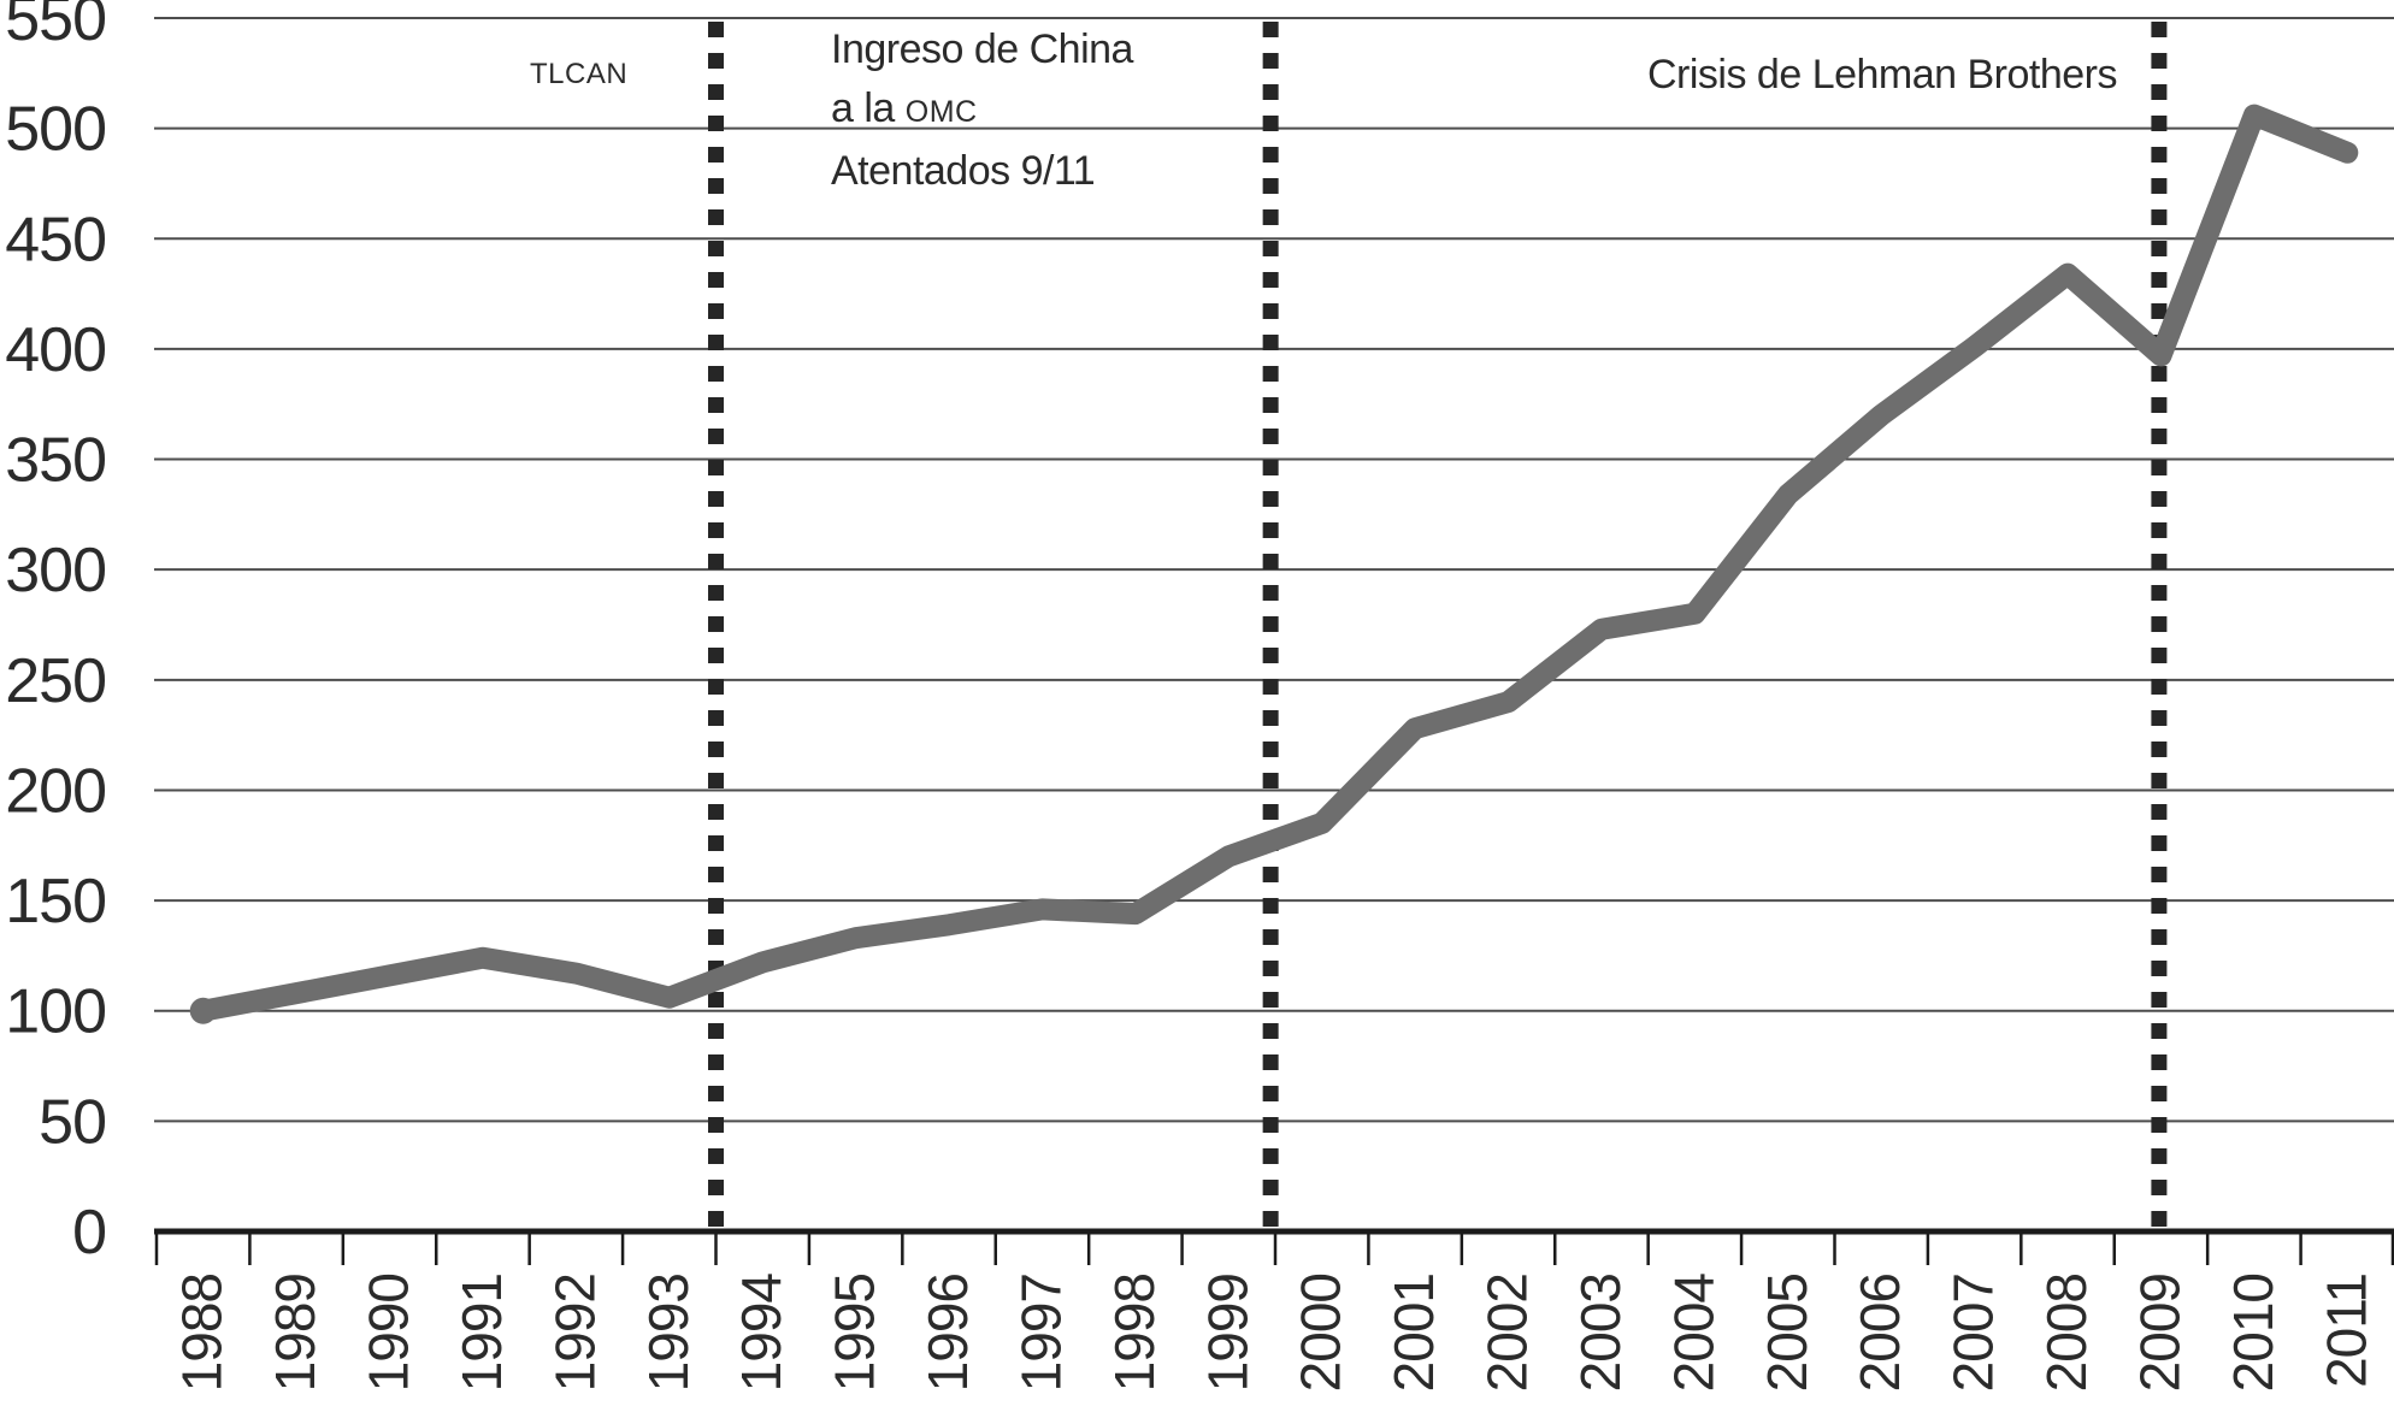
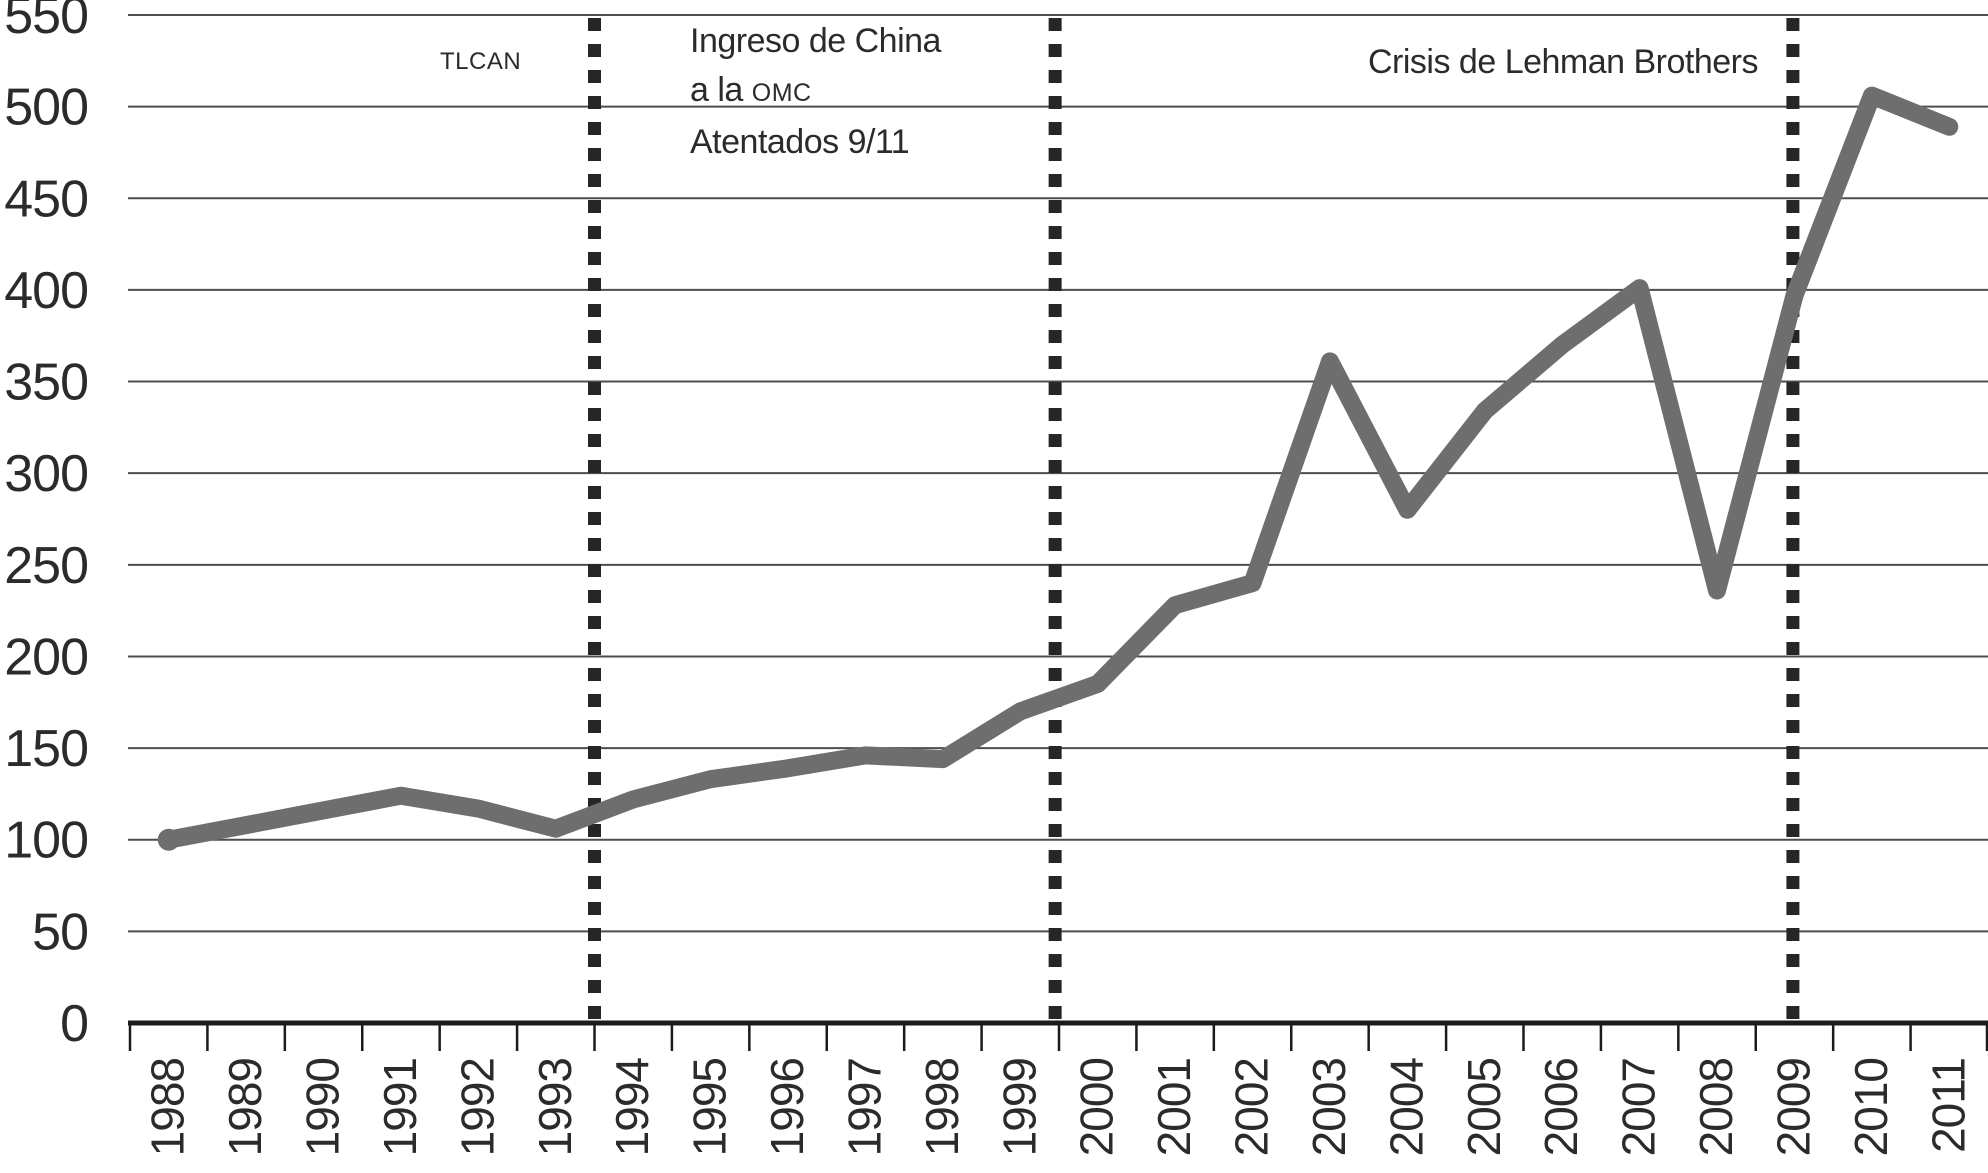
2003: 273 -> 361
2008: 434 -> 236
